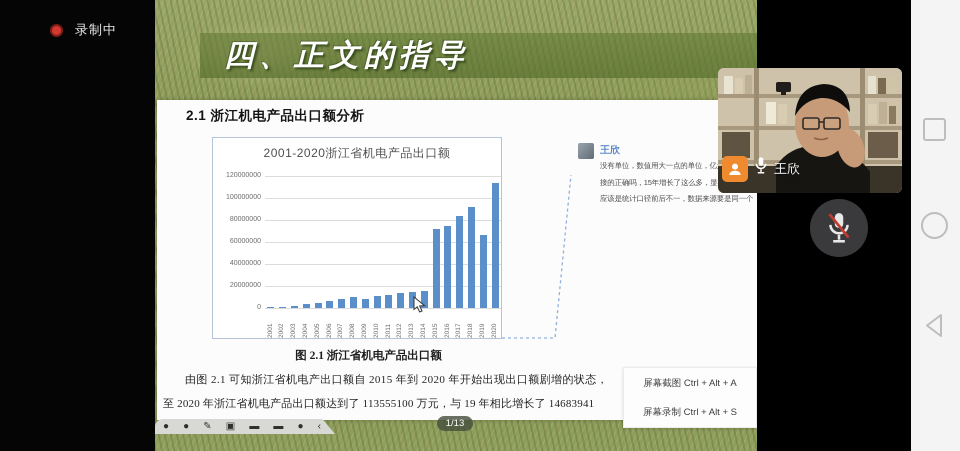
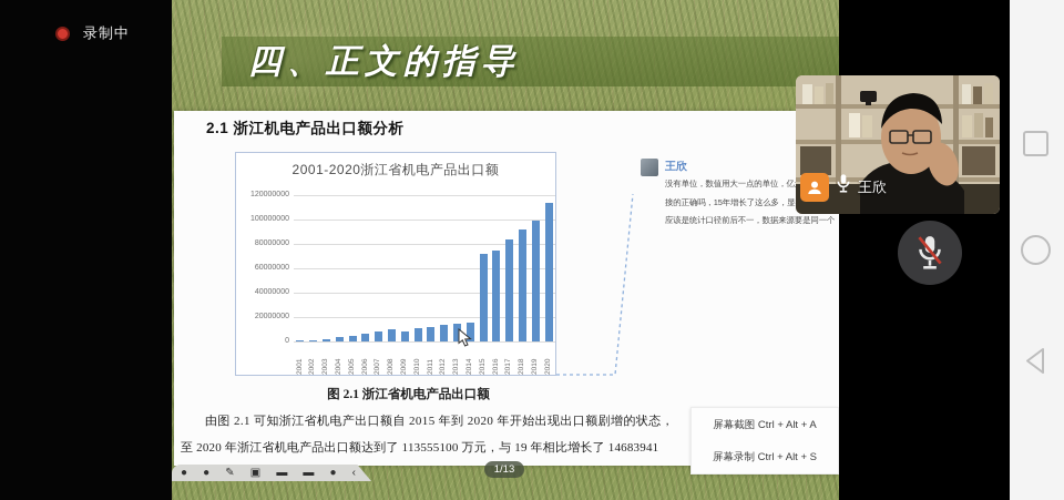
2019: 66000000 -> 99000000
